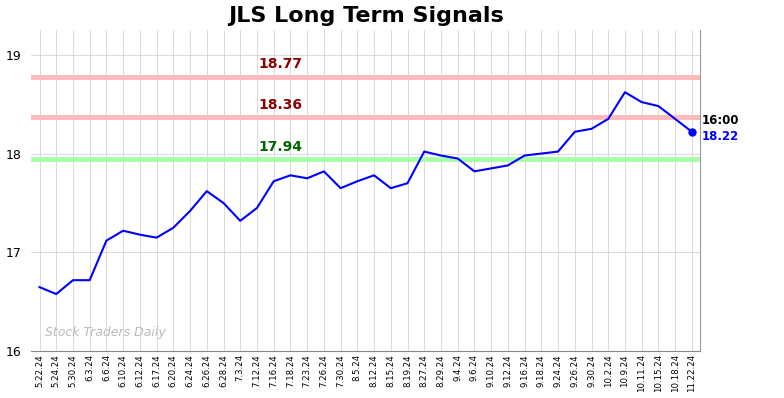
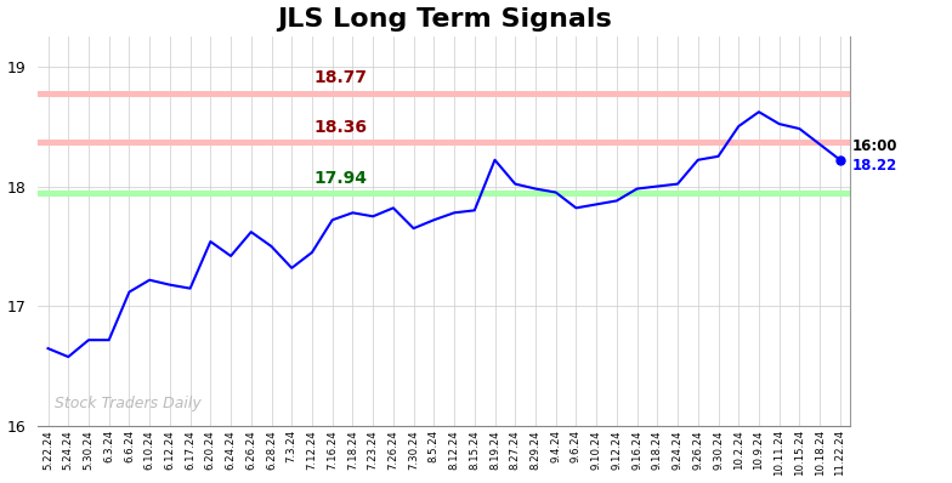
6.20.24: 17.25 -> 17.54
8.15.24: 17.65 -> 17.80
8.19.24: 17.70 -> 18.22
10.2.24: 18.35 -> 18.50
